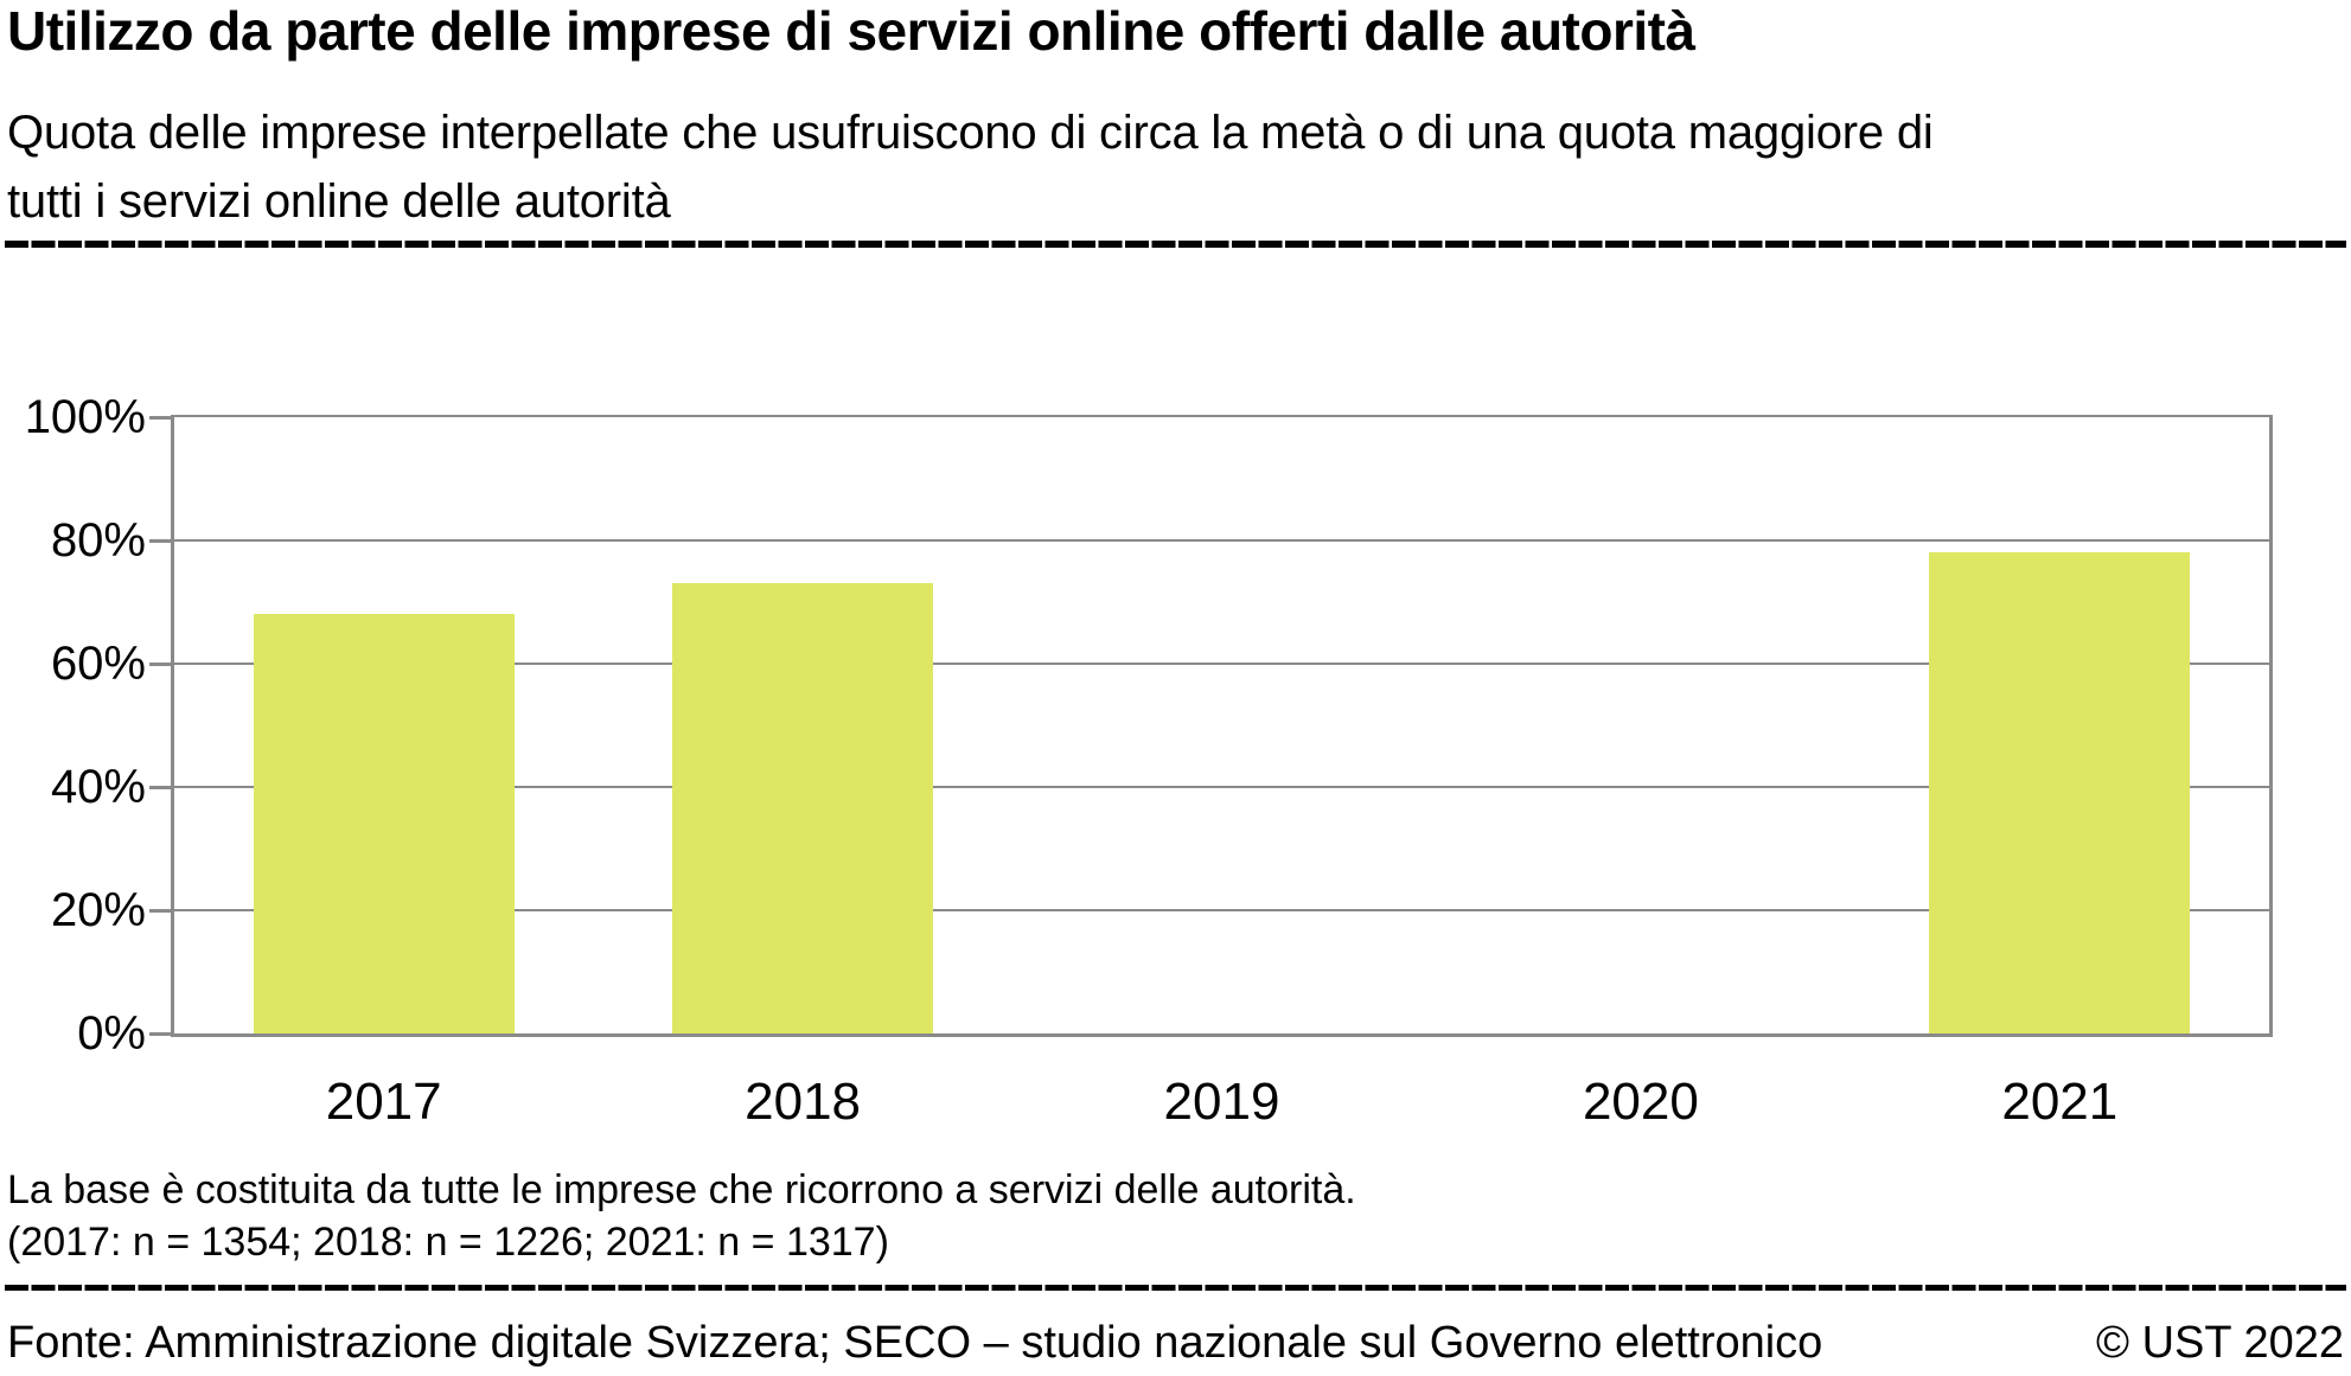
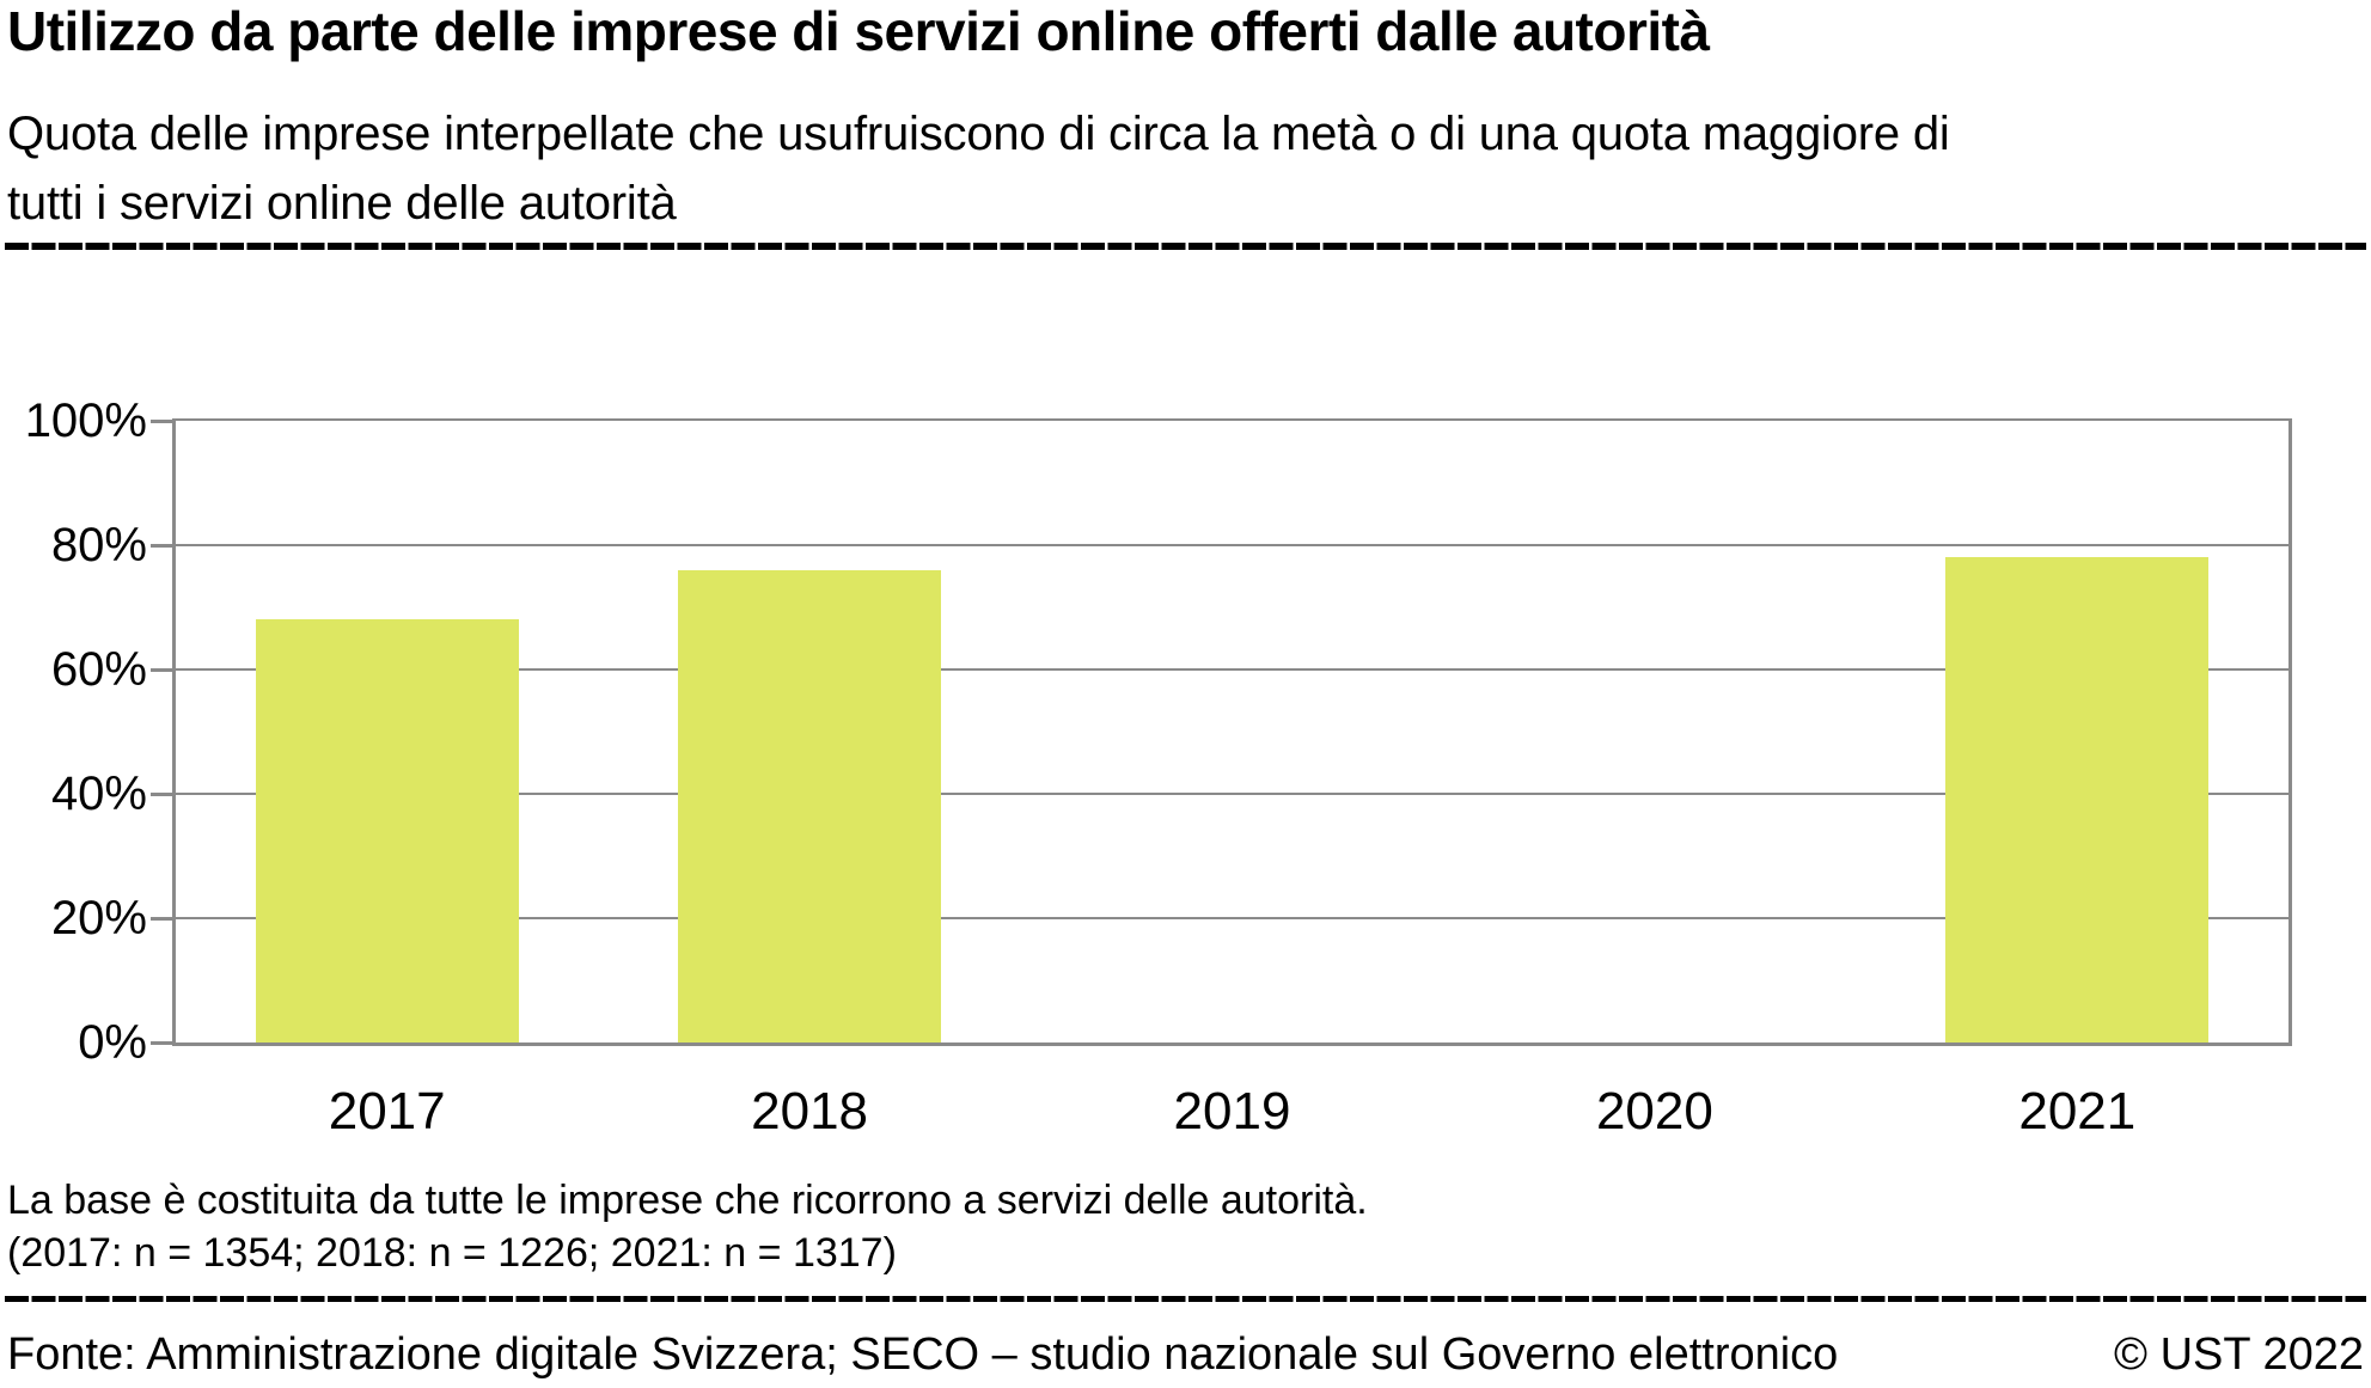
2018: 73% -> 76%
